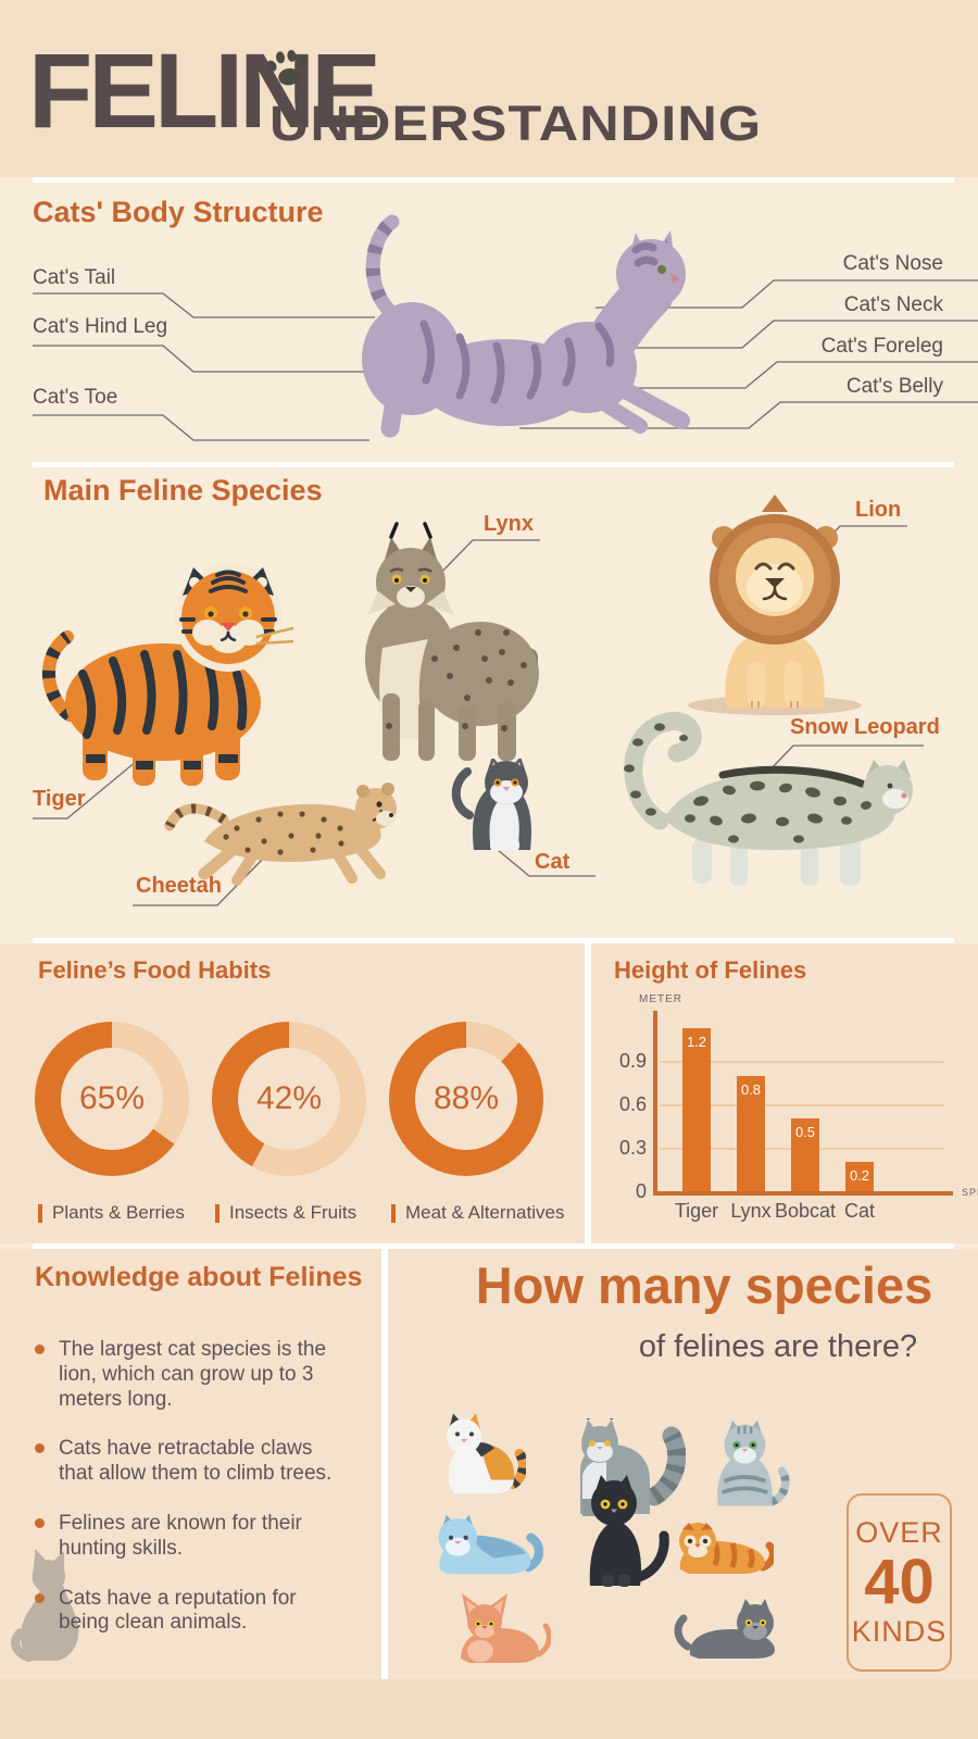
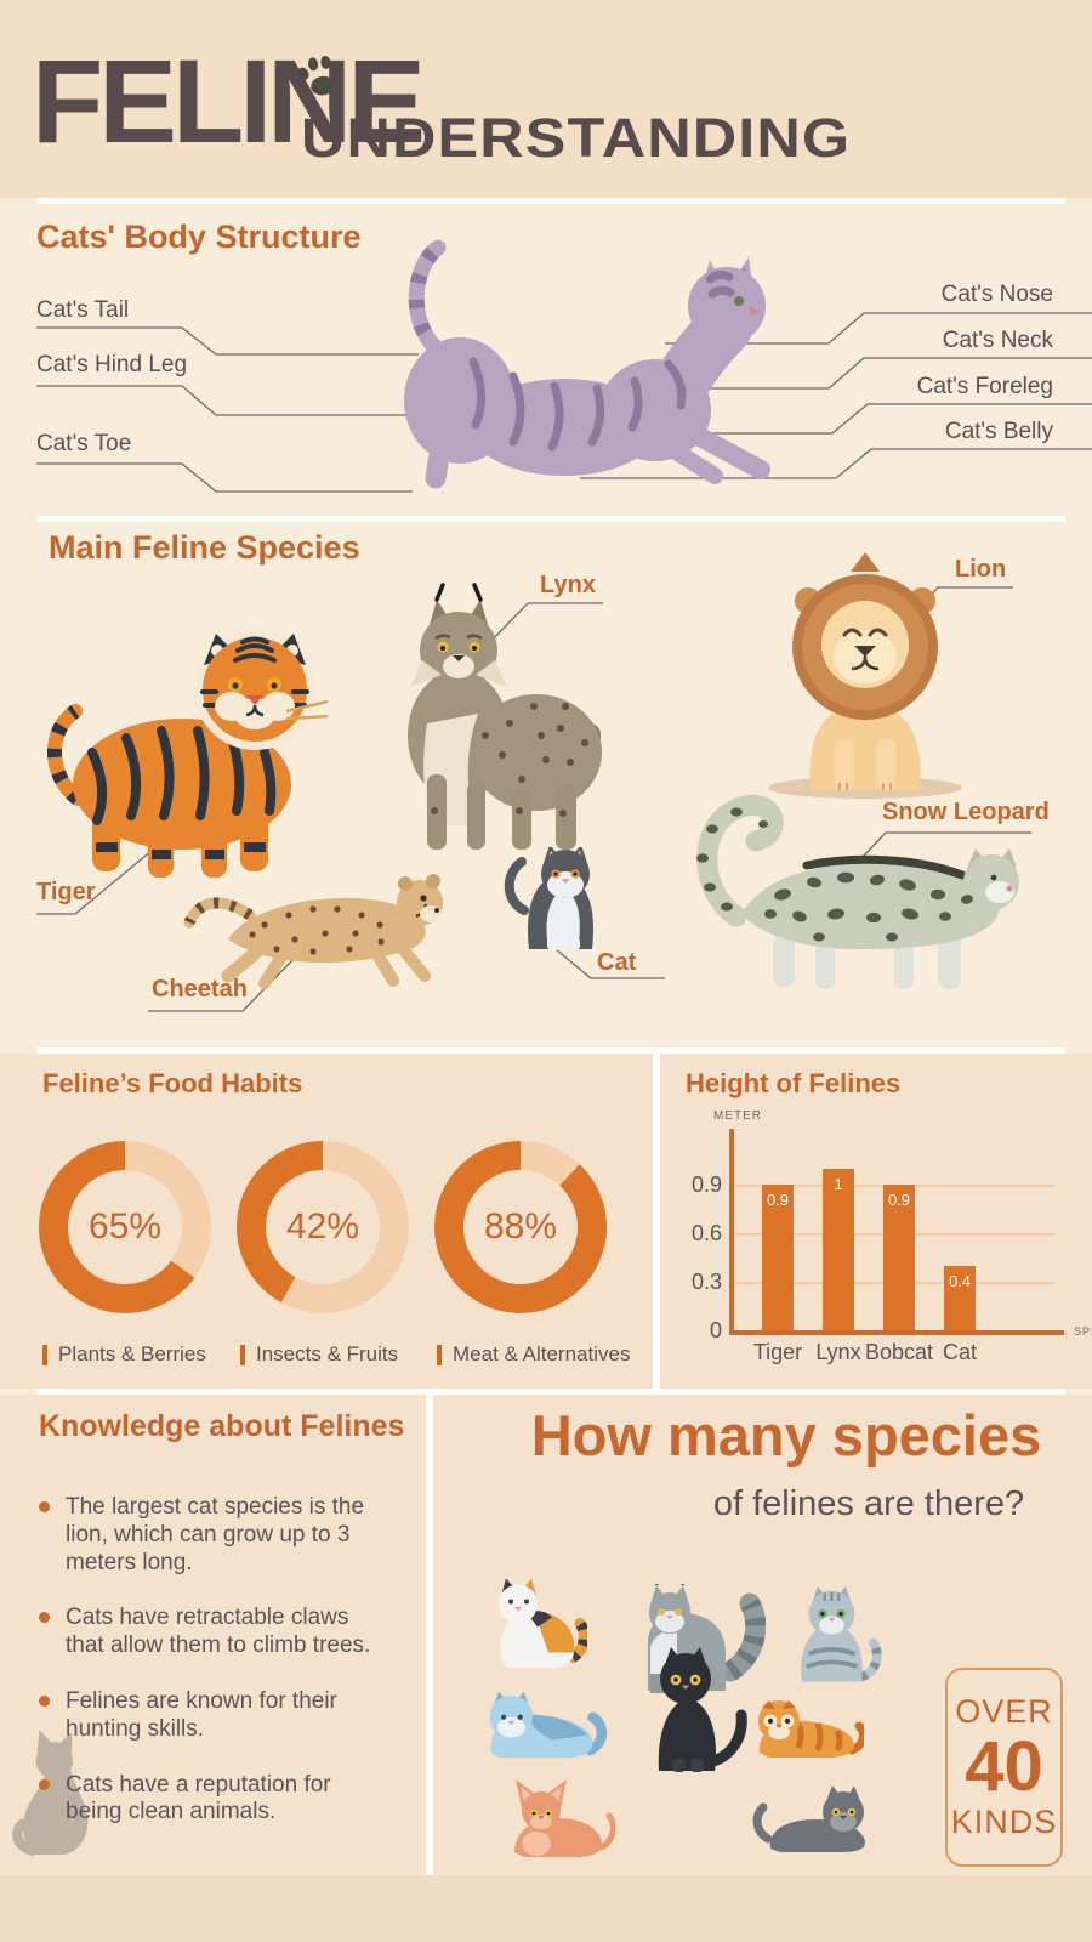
Tiger: 1.2 -> 0.9
Lynx: 0.8 -> 1
Bobcat: 0.5 -> 0.9
Cat: 0.2 -> 0.4
